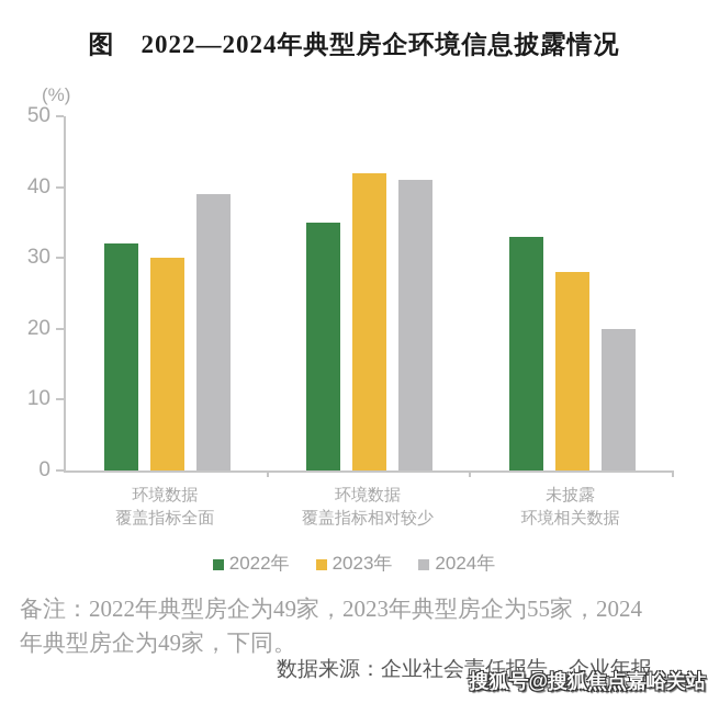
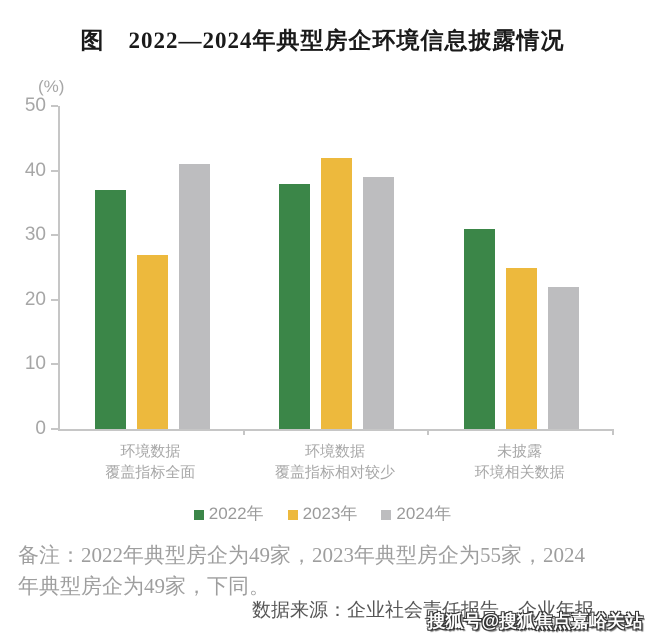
2022年/环境数据覆盖指标全面: 32 -> 37
2023年/环境数据覆盖指标全面: 30 -> 27
2024年/环境数据覆盖指标全面: 39 -> 41
2022年/环境数据覆盖指标相对较少: 35 -> 38
2024年/环境数据覆盖指标相对较少: 41 -> 39
2022年/未披露环境相关数据: 33 -> 31
2023年/未披露环境相关数据: 28 -> 25
2024年/未披露环境相关数据: 20 -> 22
